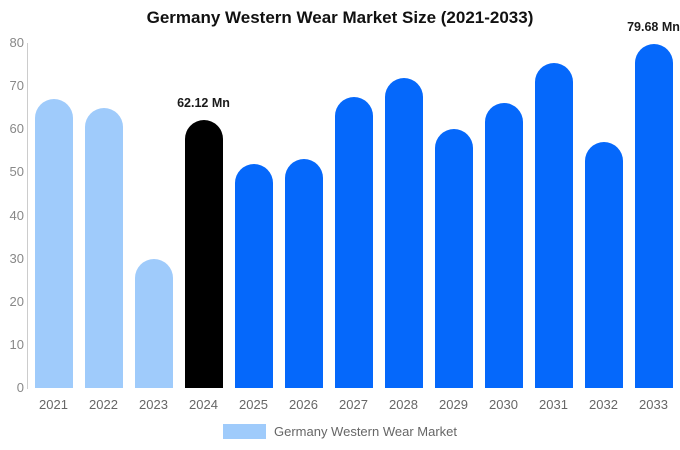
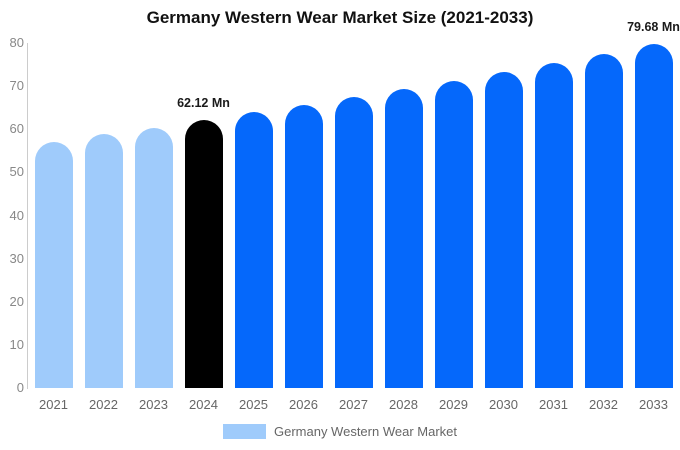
2021: 67 -> 57
2022: 65 -> 59
2023: 30 -> 60
2025: 52 -> 64
2026: 53 -> 66
2028: 72 -> 69
2029: 60 -> 71
2030: 66 -> 73
2032: 57 -> 78
